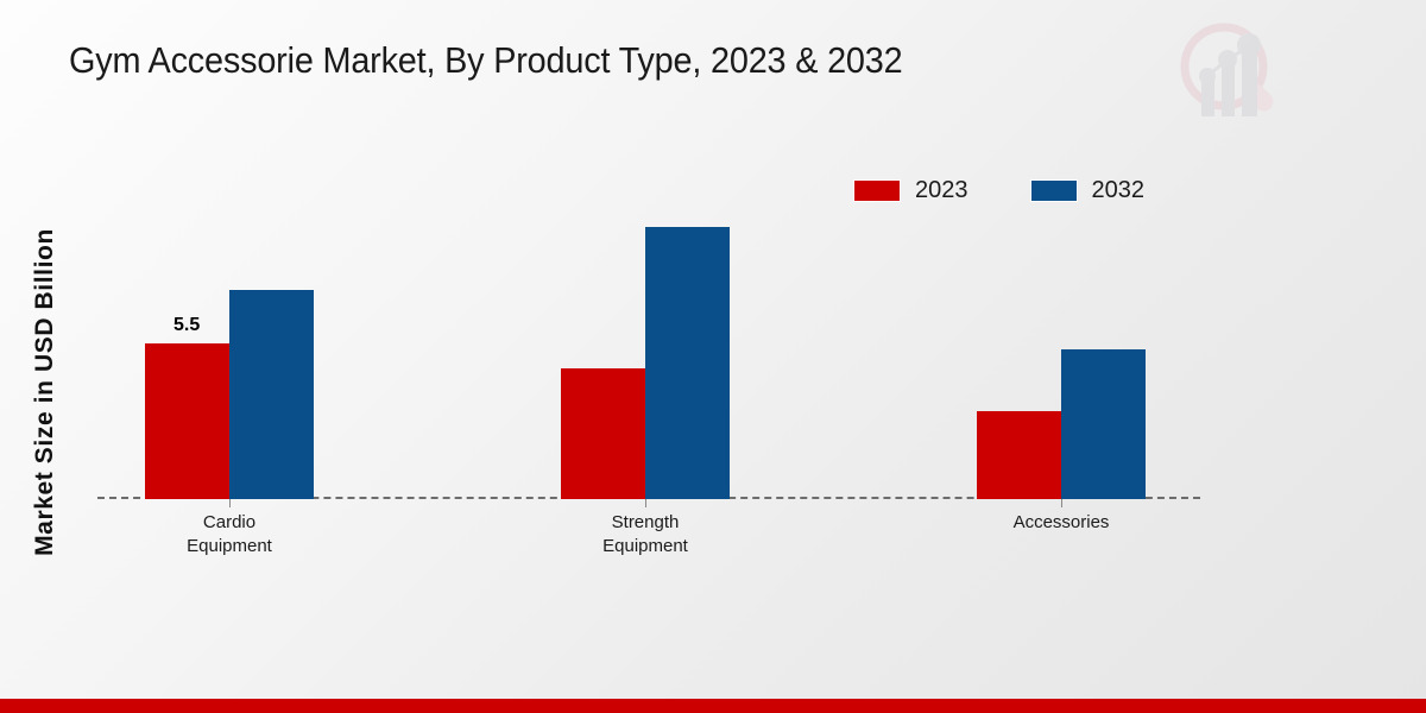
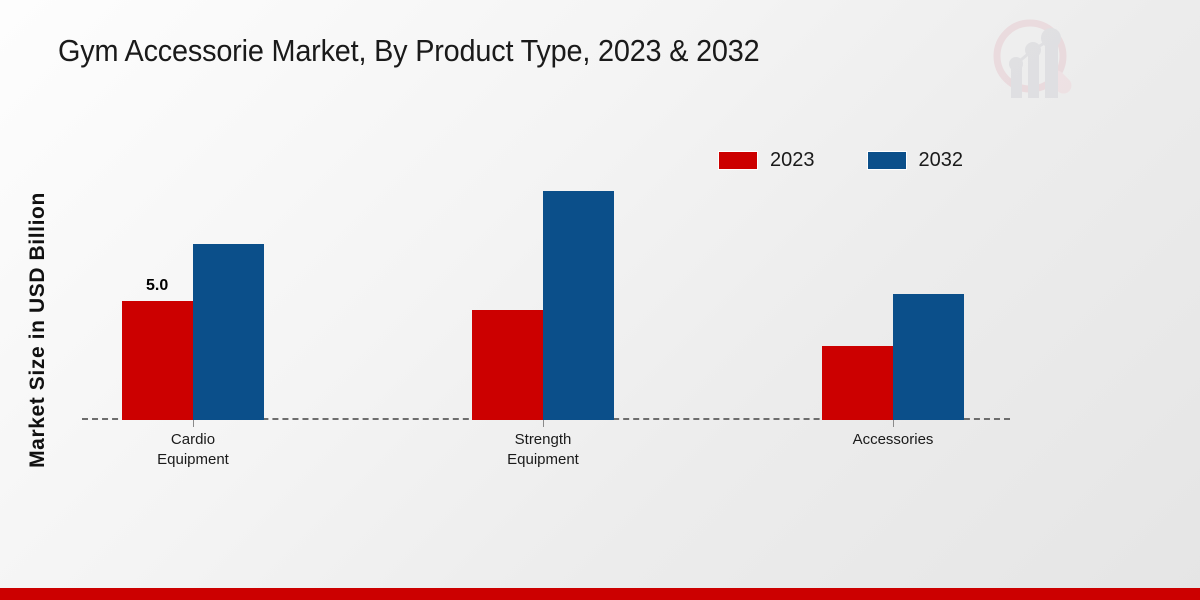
2023/Cardio Equipment: 5.5 -> 5.0
